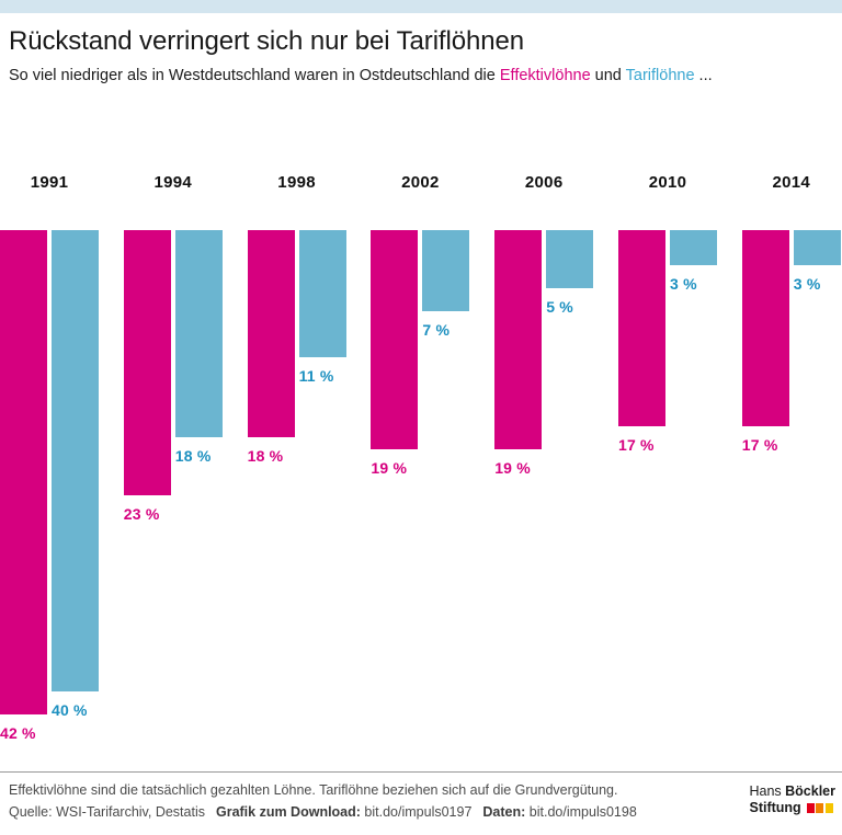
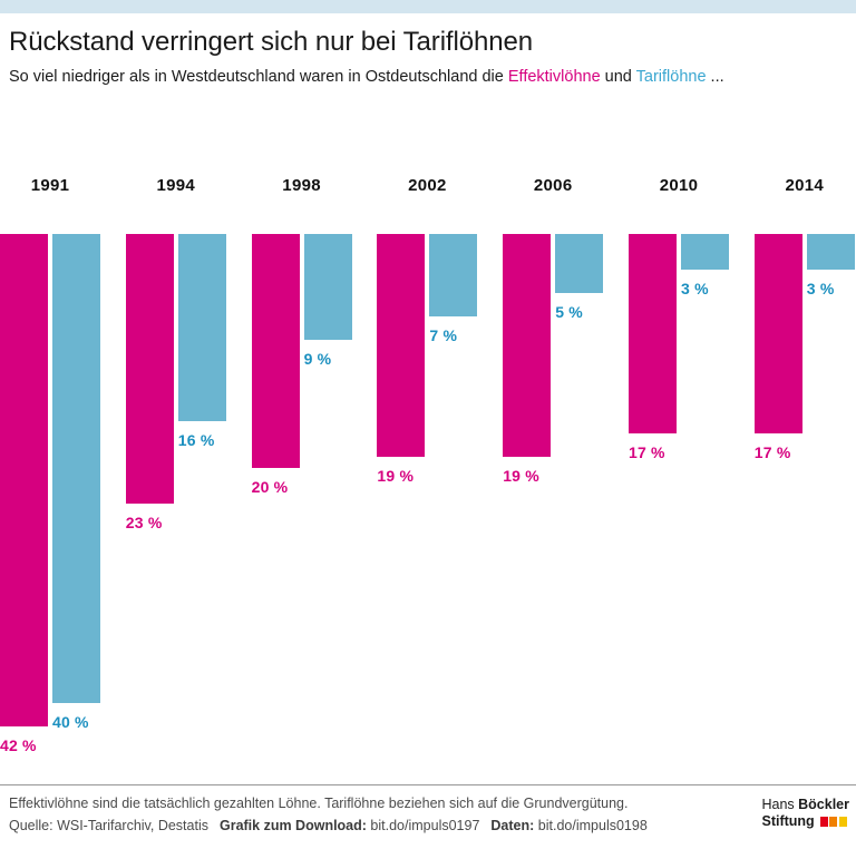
Tariflöhne/1994: 18 -> 16
Effektivlöhne/1998: 18 -> 20
Tariflöhne/1998: 11 -> 9
